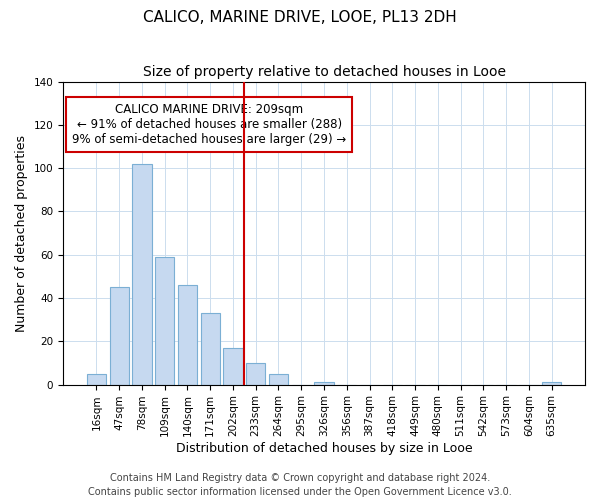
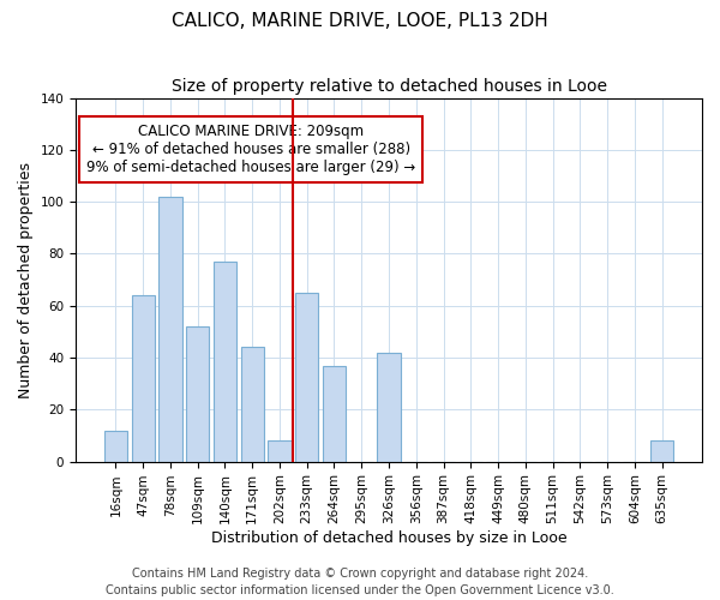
16sqm: 5 -> 12
47sqm: 45 -> 64
109sqm: 59 -> 52
140sqm: 46 -> 77
171sqm: 33 -> 44
202sqm: 17 -> 8
233sqm: 10 -> 65
264sqm: 5 -> 37
326sqm: 1 -> 42
635sqm: 1 -> 8
